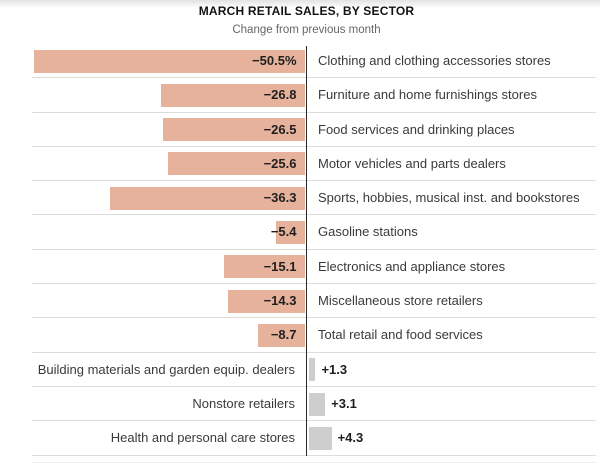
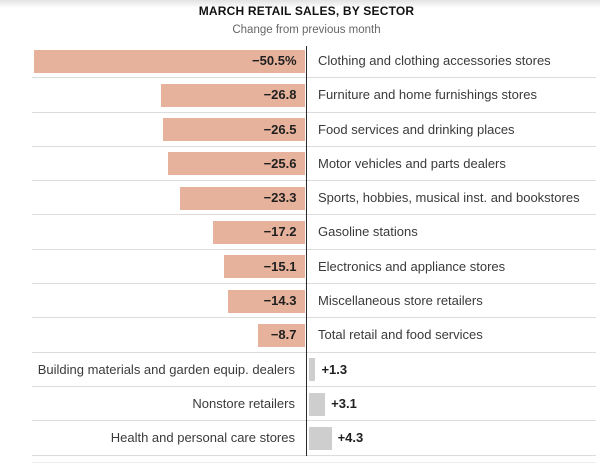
Sports, hobbies, musical inst. and bookstores: −36.3 -> −23.3
Gasoline stations: −5.4 -> −17.2
